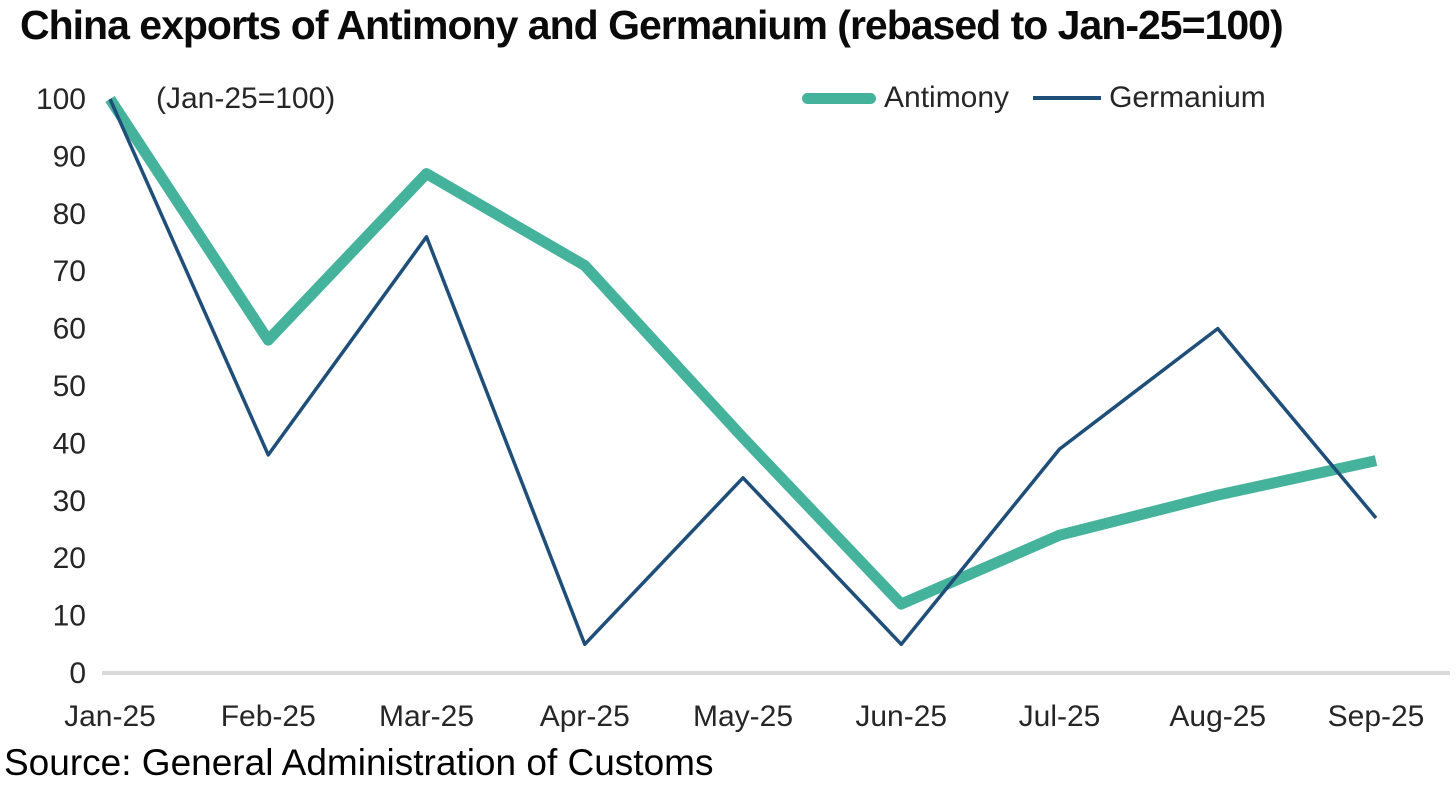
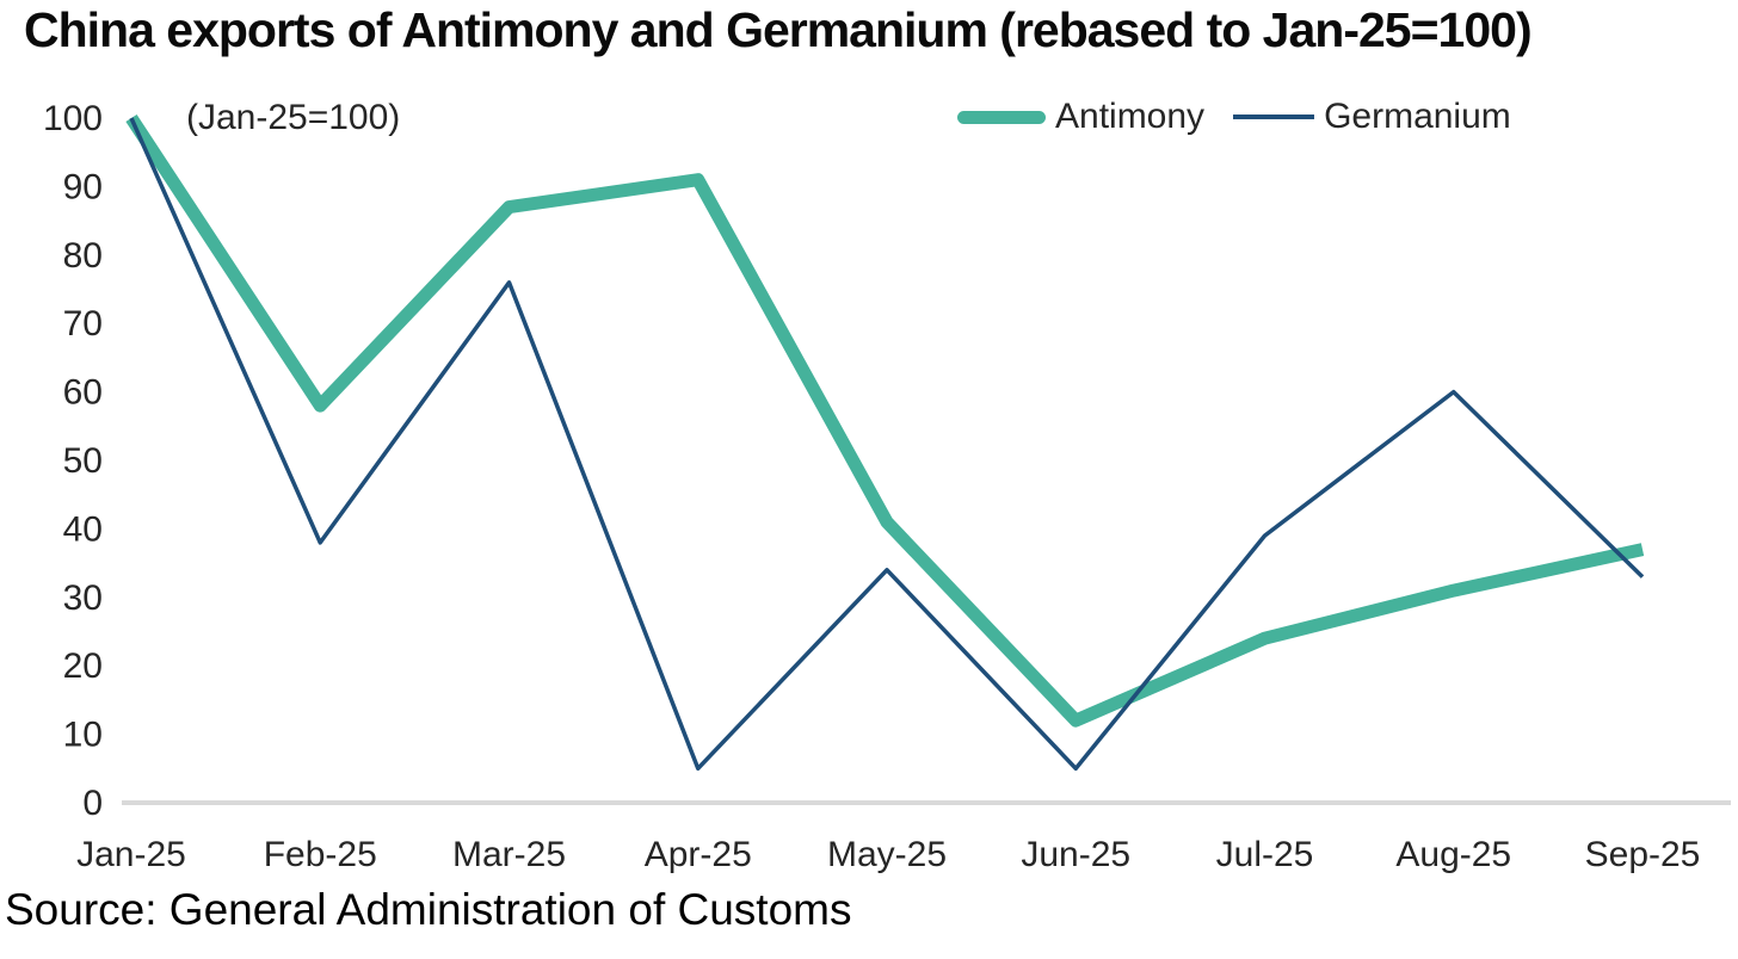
Antimony/Apr-25: 71 -> 91
Germanium/Sep-25: 27 -> 33
